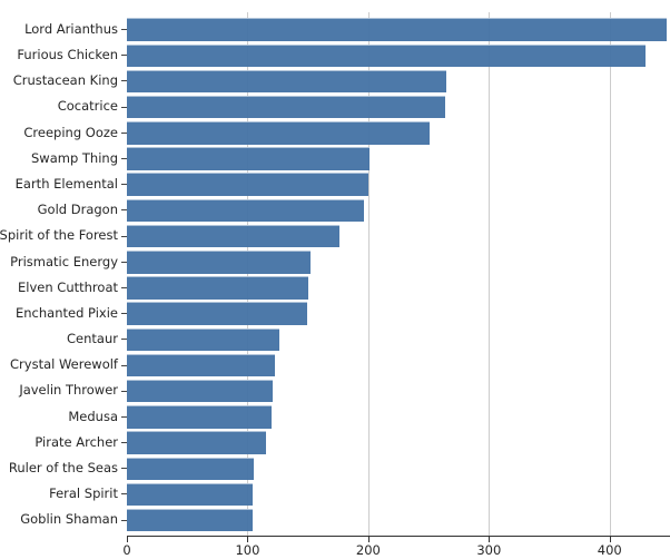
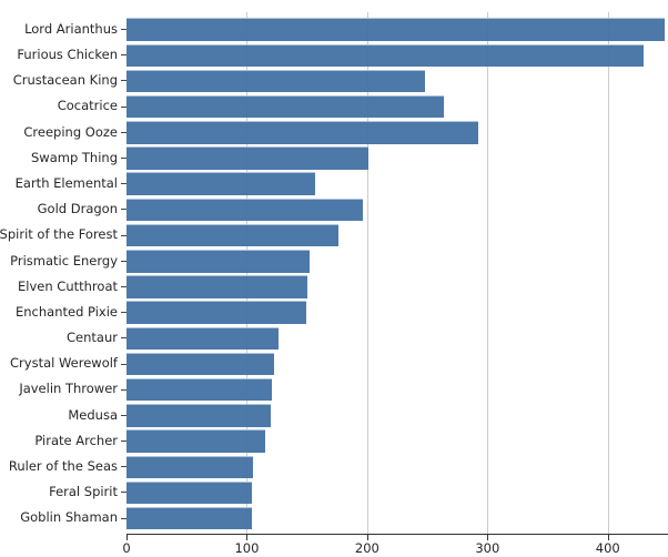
Crustacean King: 265 -> 248
Creeping Ooze: 251 -> 292
Earth Elemental: 200 -> 157
